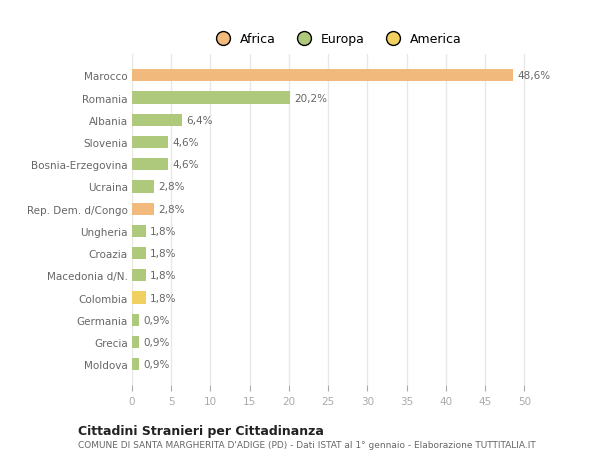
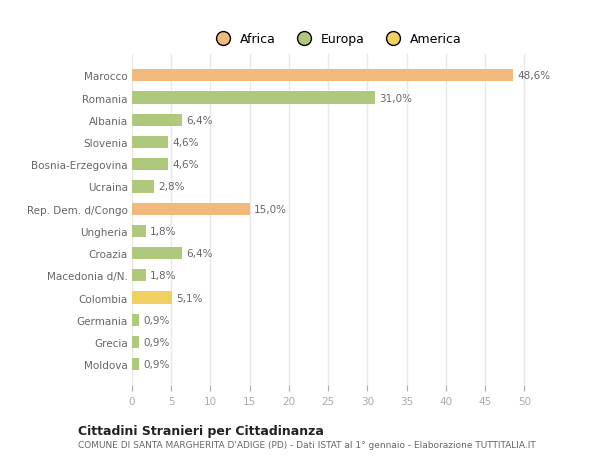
Romania: 20,2% -> 31,0%
Rep. Dem. d/Congo: 2,8% -> 15,0%
Croazia: 1,8% -> 6,4%
Colombia: 1,8% -> 5,1%
